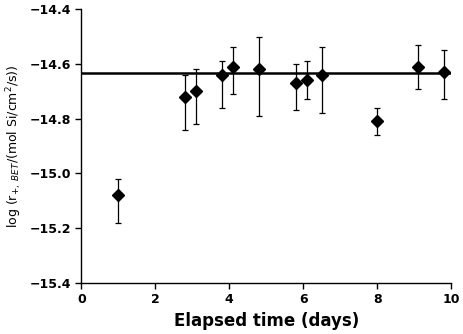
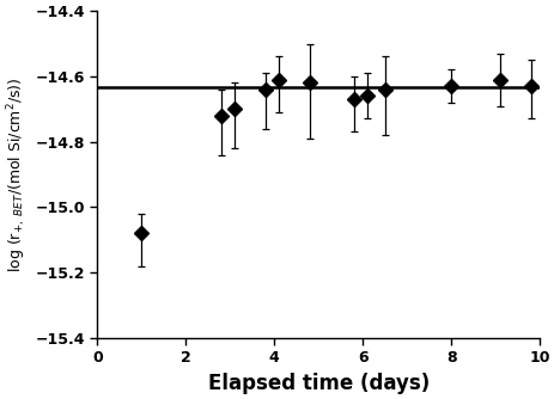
8: -14.81 -> -14.63
